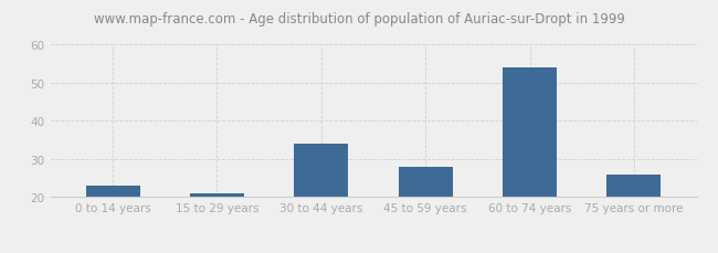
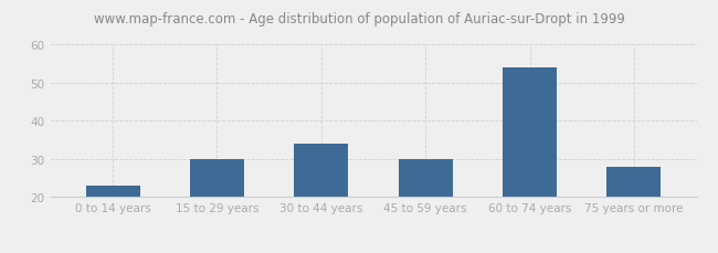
15 to 29 years: 21 -> 30
45 to 59 years: 28 -> 30
75 years or more: 26 -> 28
